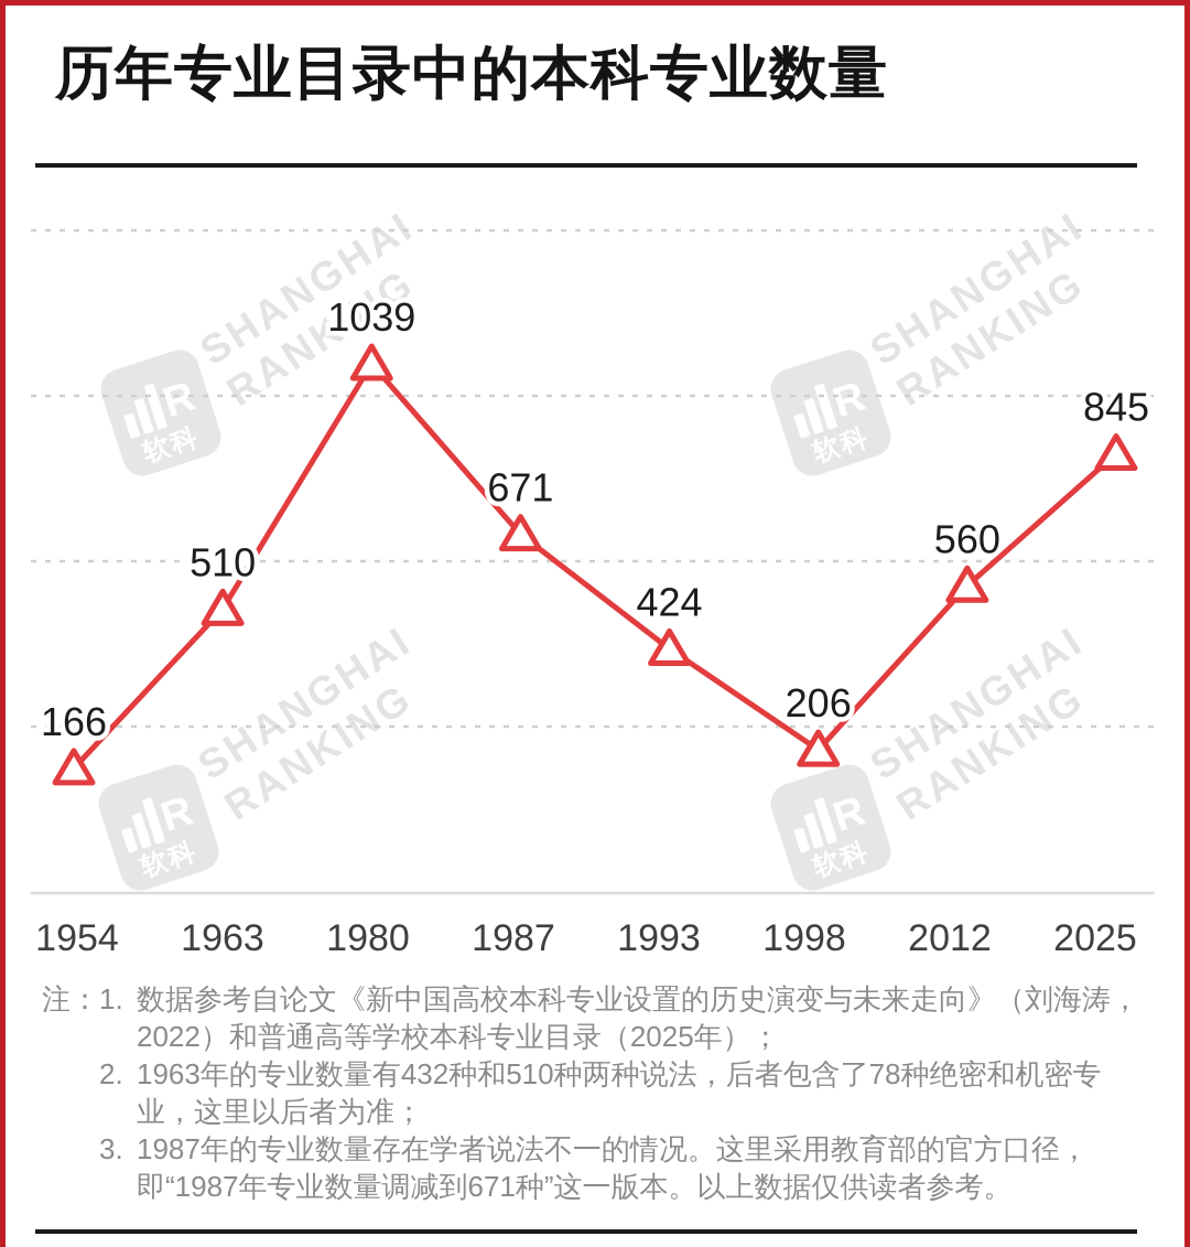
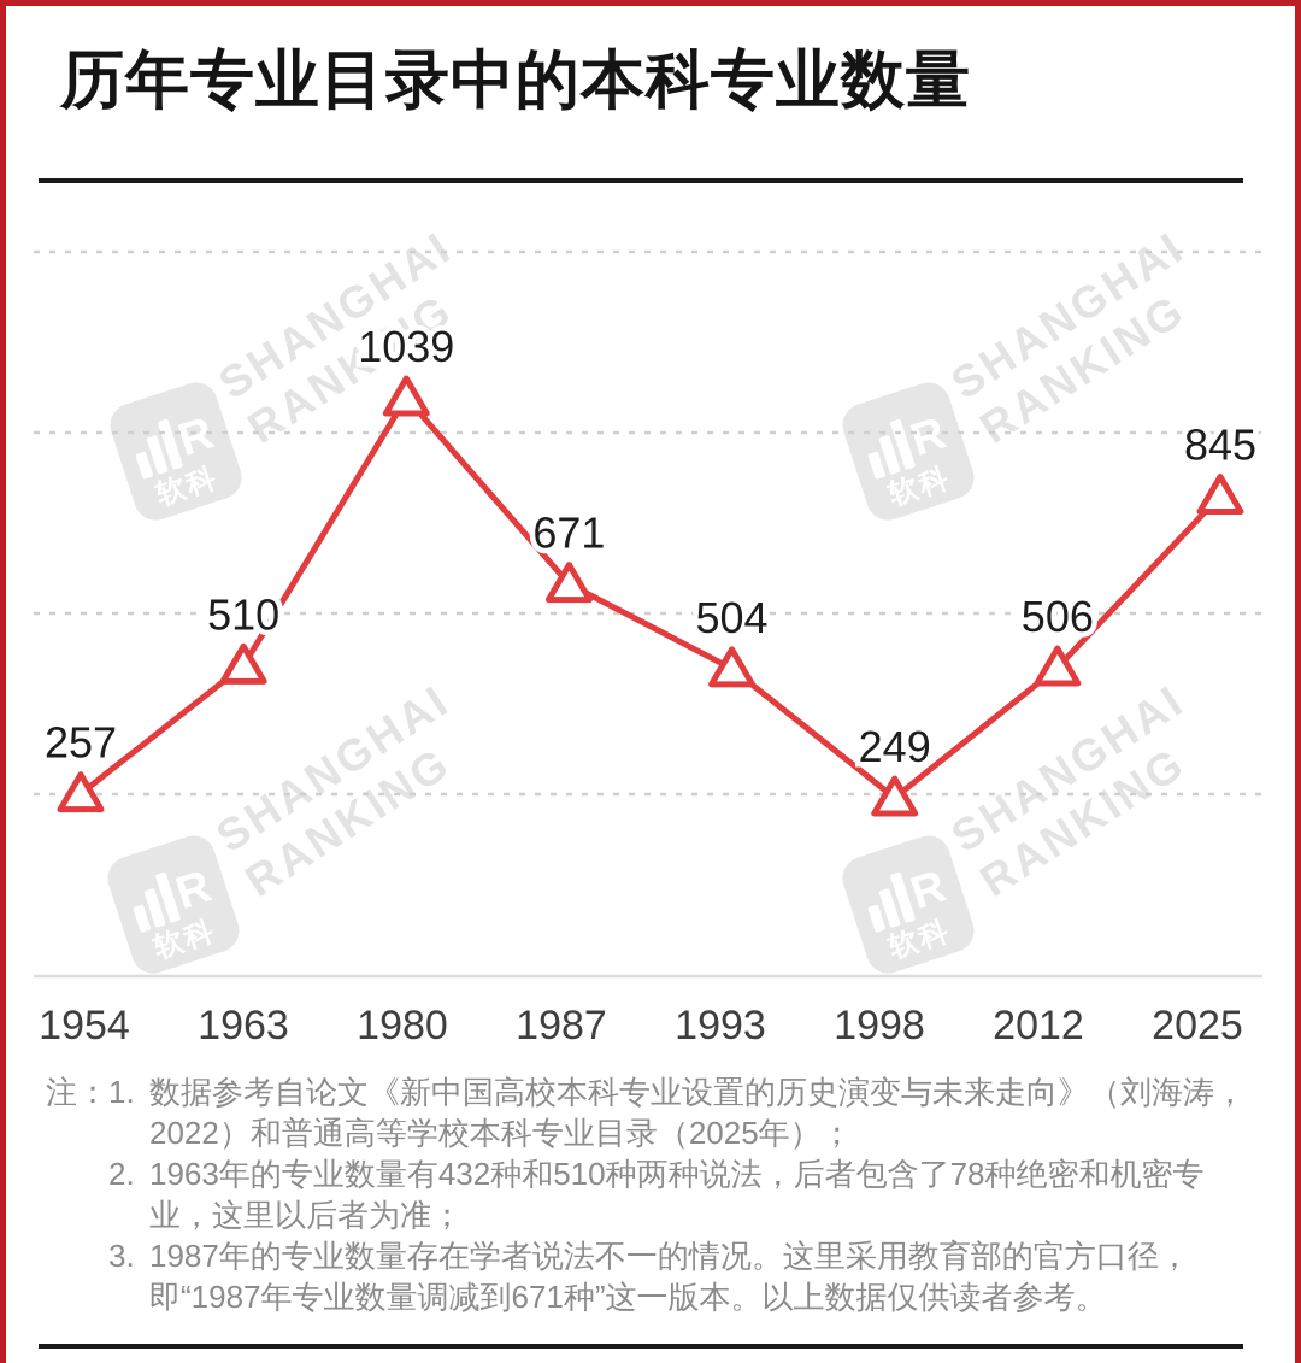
1954: 166 -> 257
1993: 424 -> 504
1998: 206 -> 249
2012: 560 -> 506
